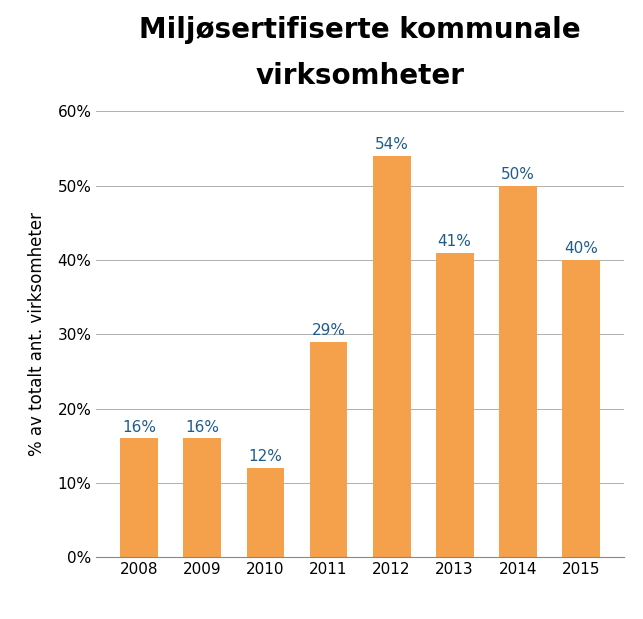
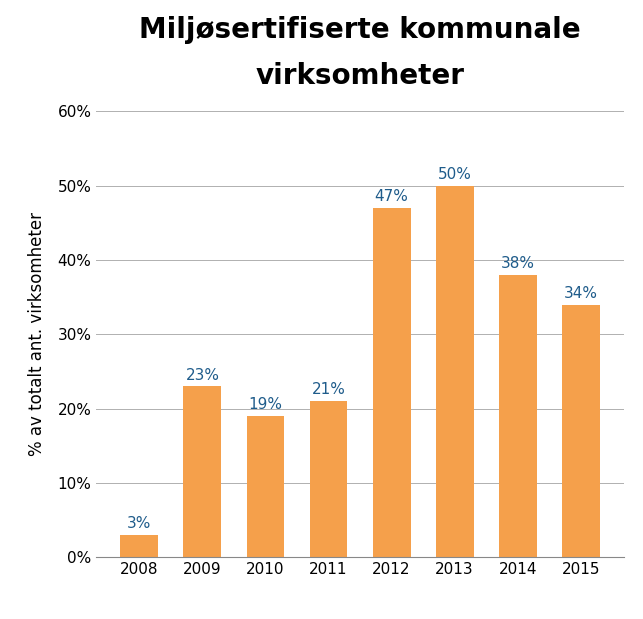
2008: 16% -> 3%
2009: 16% -> 23%
2010: 12% -> 19%
2011: 29% -> 21%
2012: 54% -> 47%
2013: 41% -> 50%
2014: 50% -> 38%
2015: 40% -> 34%
